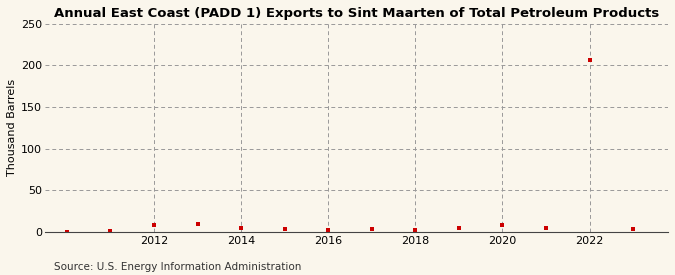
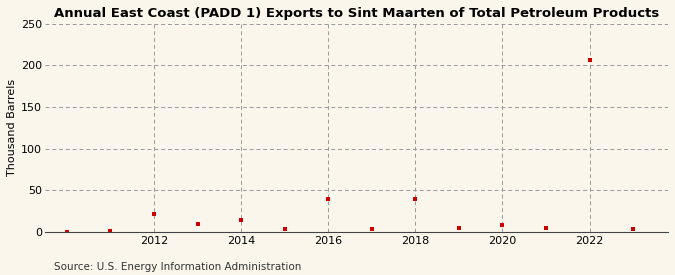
2012: 8 -> 22
2014: 5 -> 14
2016: 2 -> 40
2018: 2 -> 40
